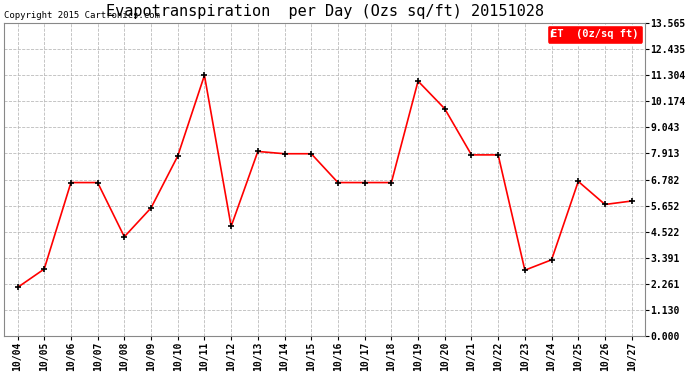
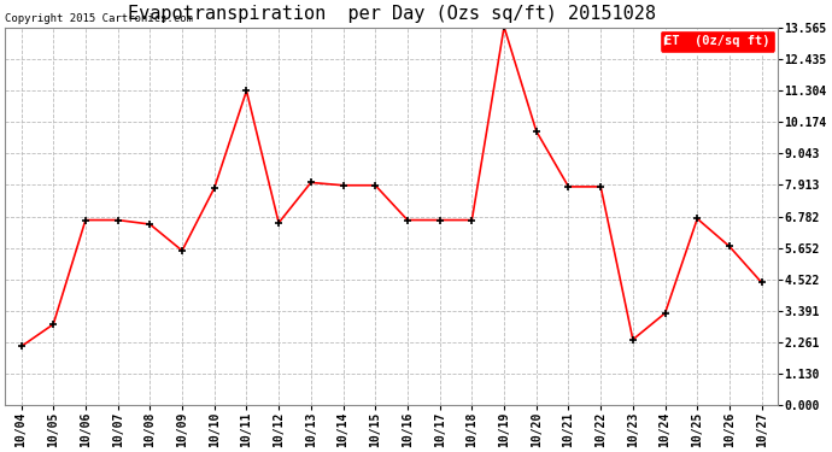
10/08: 4.30 -> 6.50
10/12: 4.75 -> 6.55
10/19: 11.05 -> 13.60
10/23: 2.85 -> 2.35
10/27: 5.85 -> 4.40
